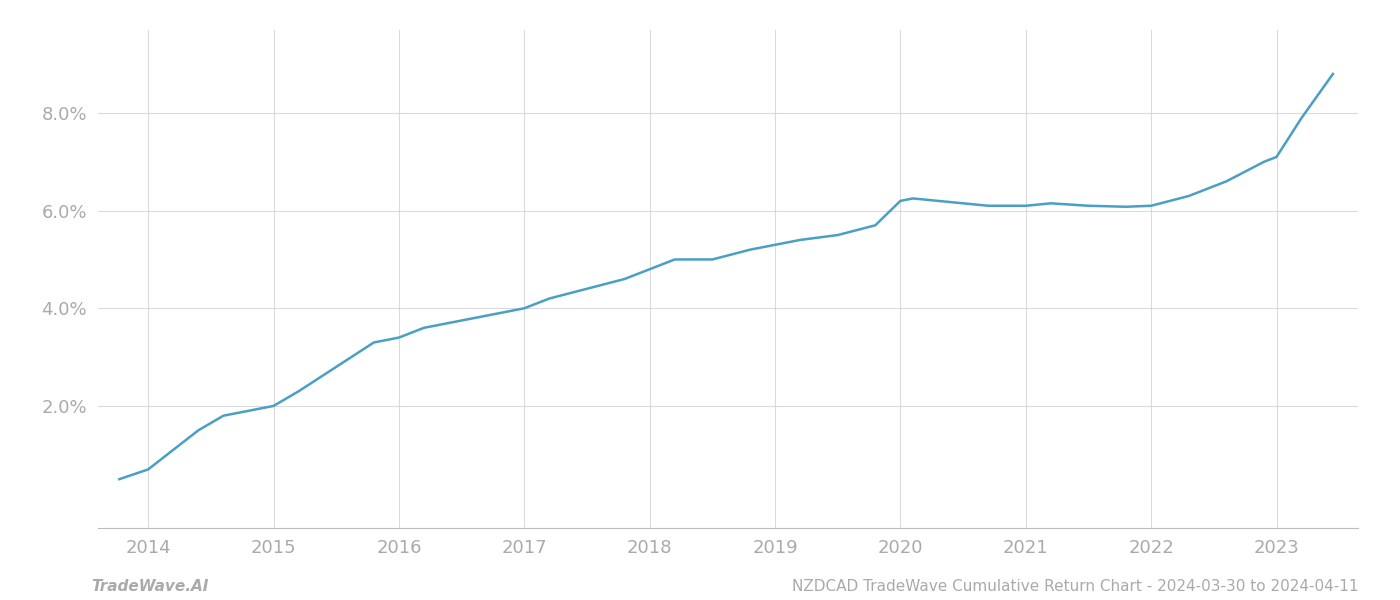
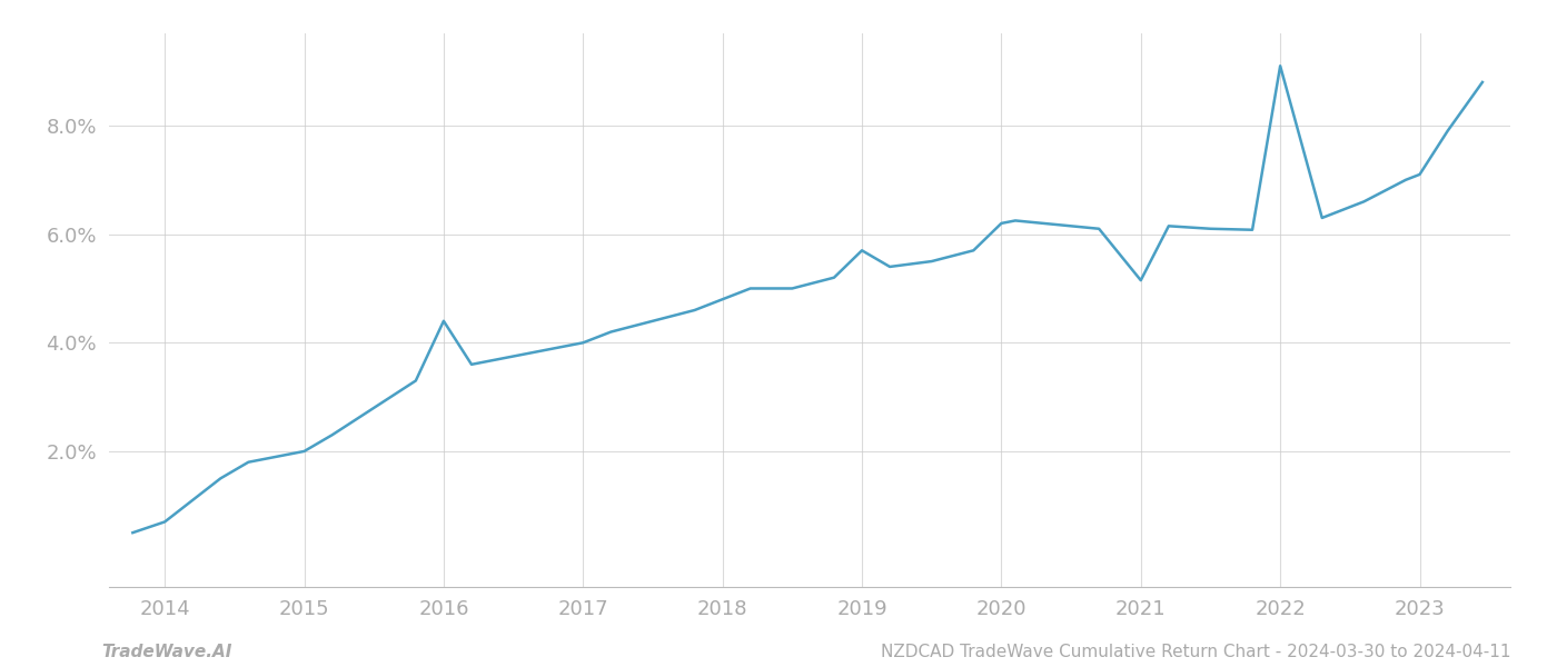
2016: 3.40% -> 4.40%
2019: 5.30% -> 5.70%
2021: 6.10% -> 5.15%
2022: 6.10% -> 9.10%
